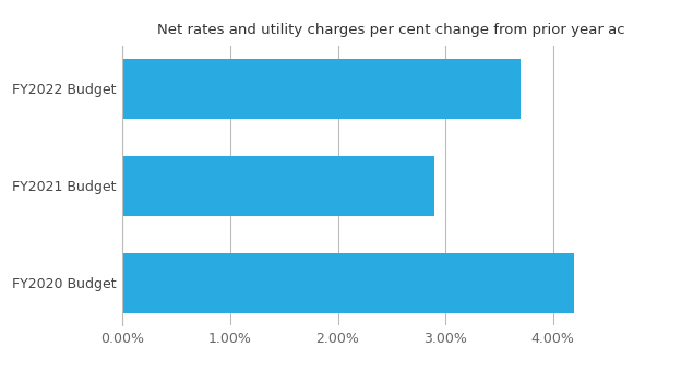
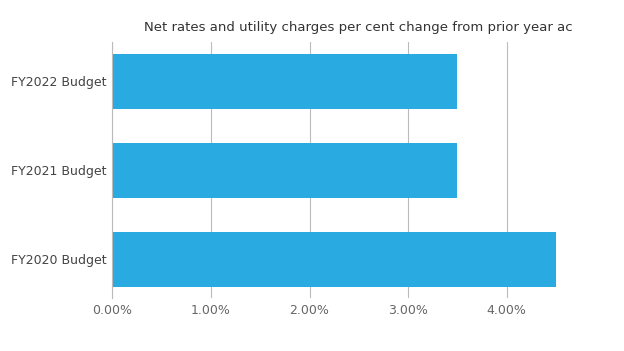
FY2022 Budget: 3.7% -> 3.5%
FY2021 Budget: 2.9% -> 3.5%
FY2020 Budget: 4.2% -> 4.5%
